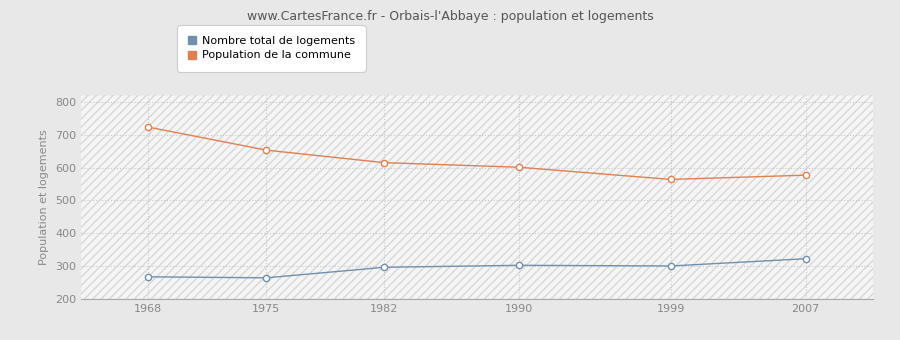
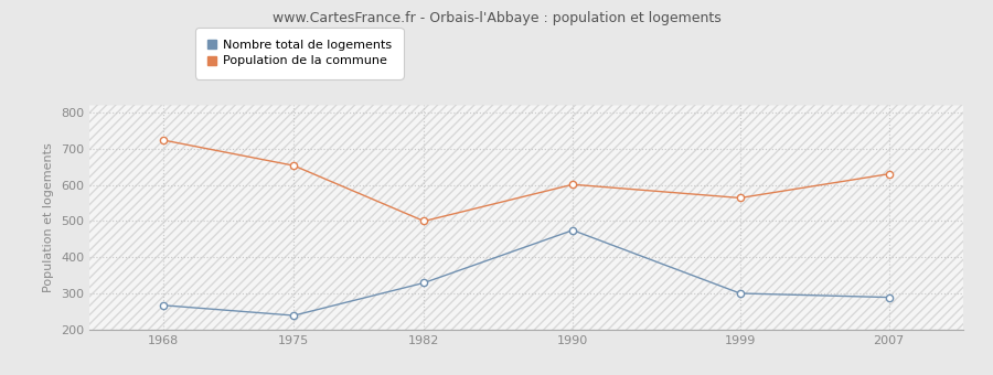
Nombre total de logements/1975: 265 -> 240
Nombre total de logements/1982: 297 -> 330
Population de la commune/1982: 615 -> 500
Nombre total de logements/1990: 303 -> 475
Nombre total de logements/2007: 323 -> 290
Population de la commune/2007: 577 -> 630
